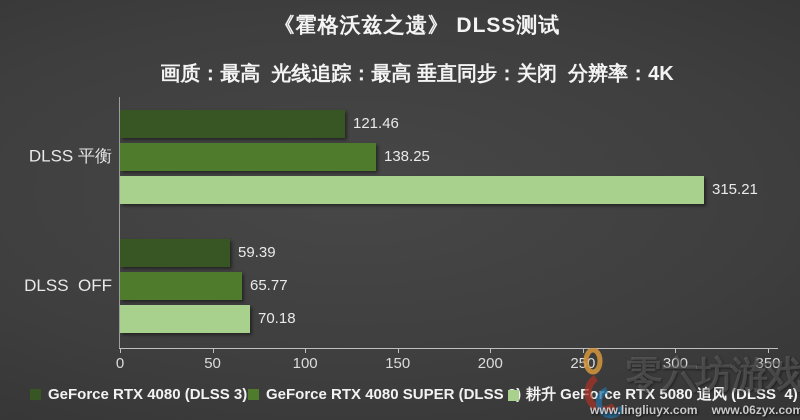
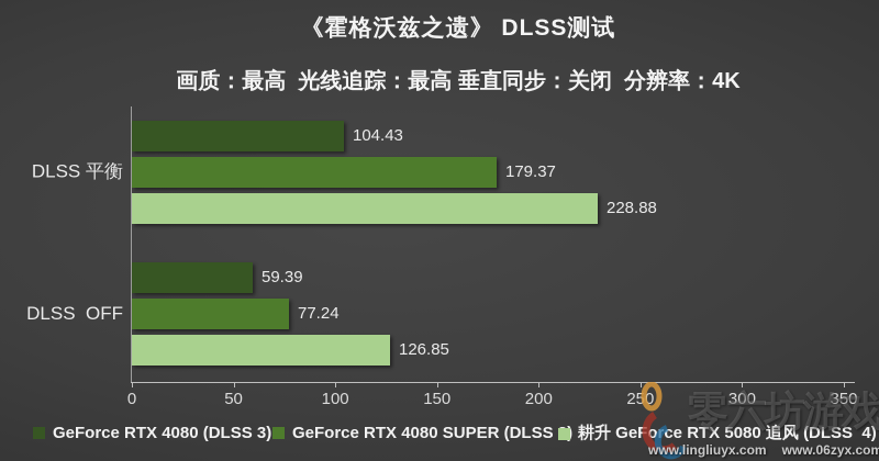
GeForce RTX 4080 (DLSS 3)/DLSS 平衡: 121.46 -> 104.43
GeForce RTX 4080 SUPER (DLSS 3)/DLSS 平衡: 138.25 -> 179.37
耕升 GeForce RTX 5080 追风 (DLSS 4)/DLSS 平衡: 315.21 -> 228.88
GeForce RTX 4080 SUPER (DLSS 3)/DLSS OFF: 65.77 -> 77.24
耕升 GeForce RTX 5080 追风 (DLSS 4)/DLSS OFF: 70.18 -> 126.85
